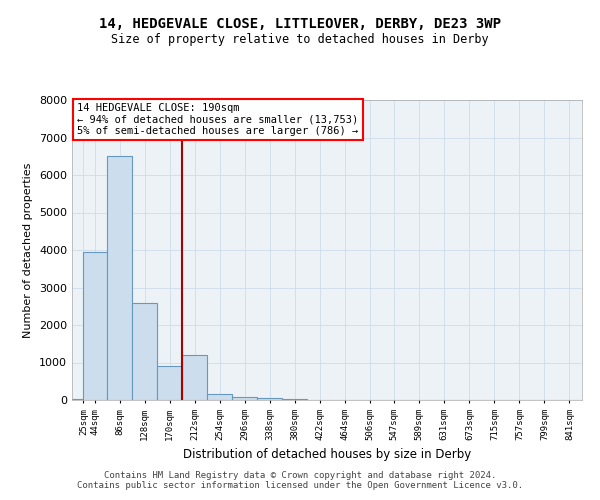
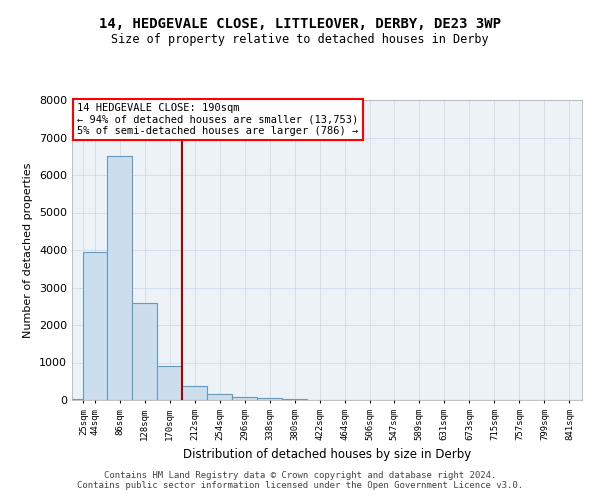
212sqm: 1200 -> 380
